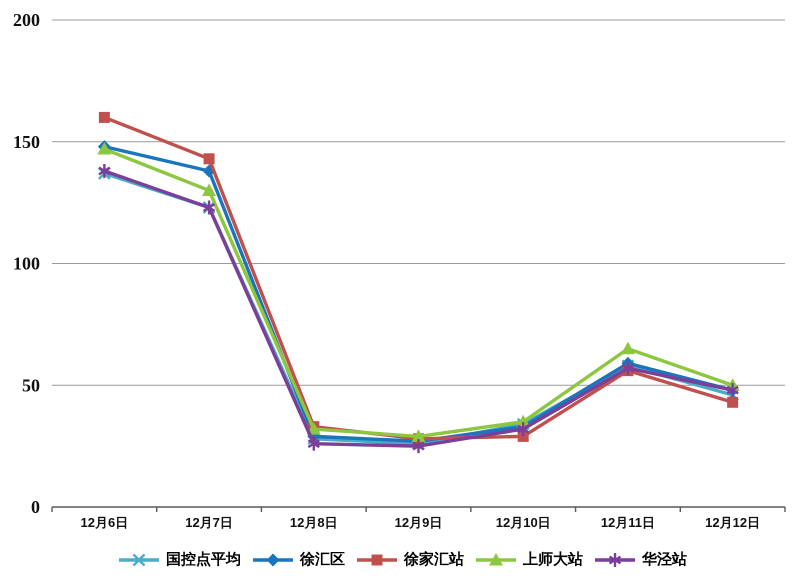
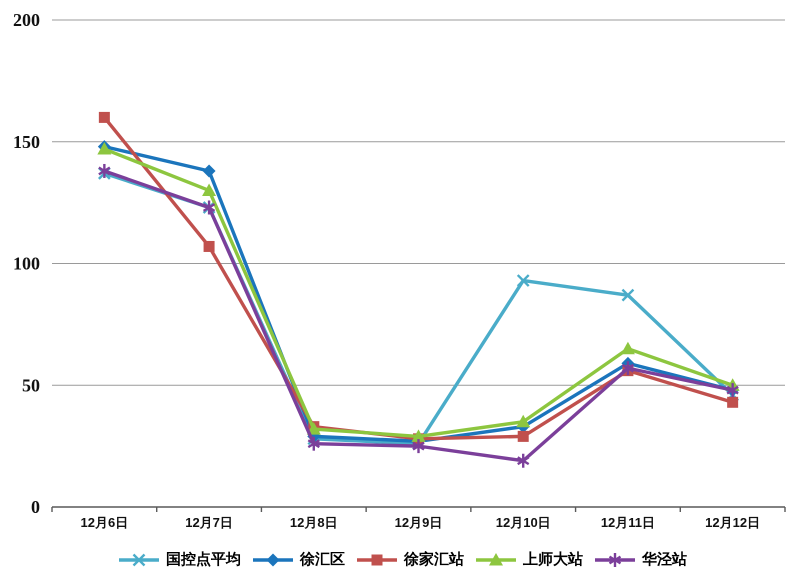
徐家汇站/12月7日: 143 -> 107
国控点平均/12月10日: 34 -> 93
华泾站/12月10日: 32 -> 19
国控点平均/12月11日: 58 -> 87
